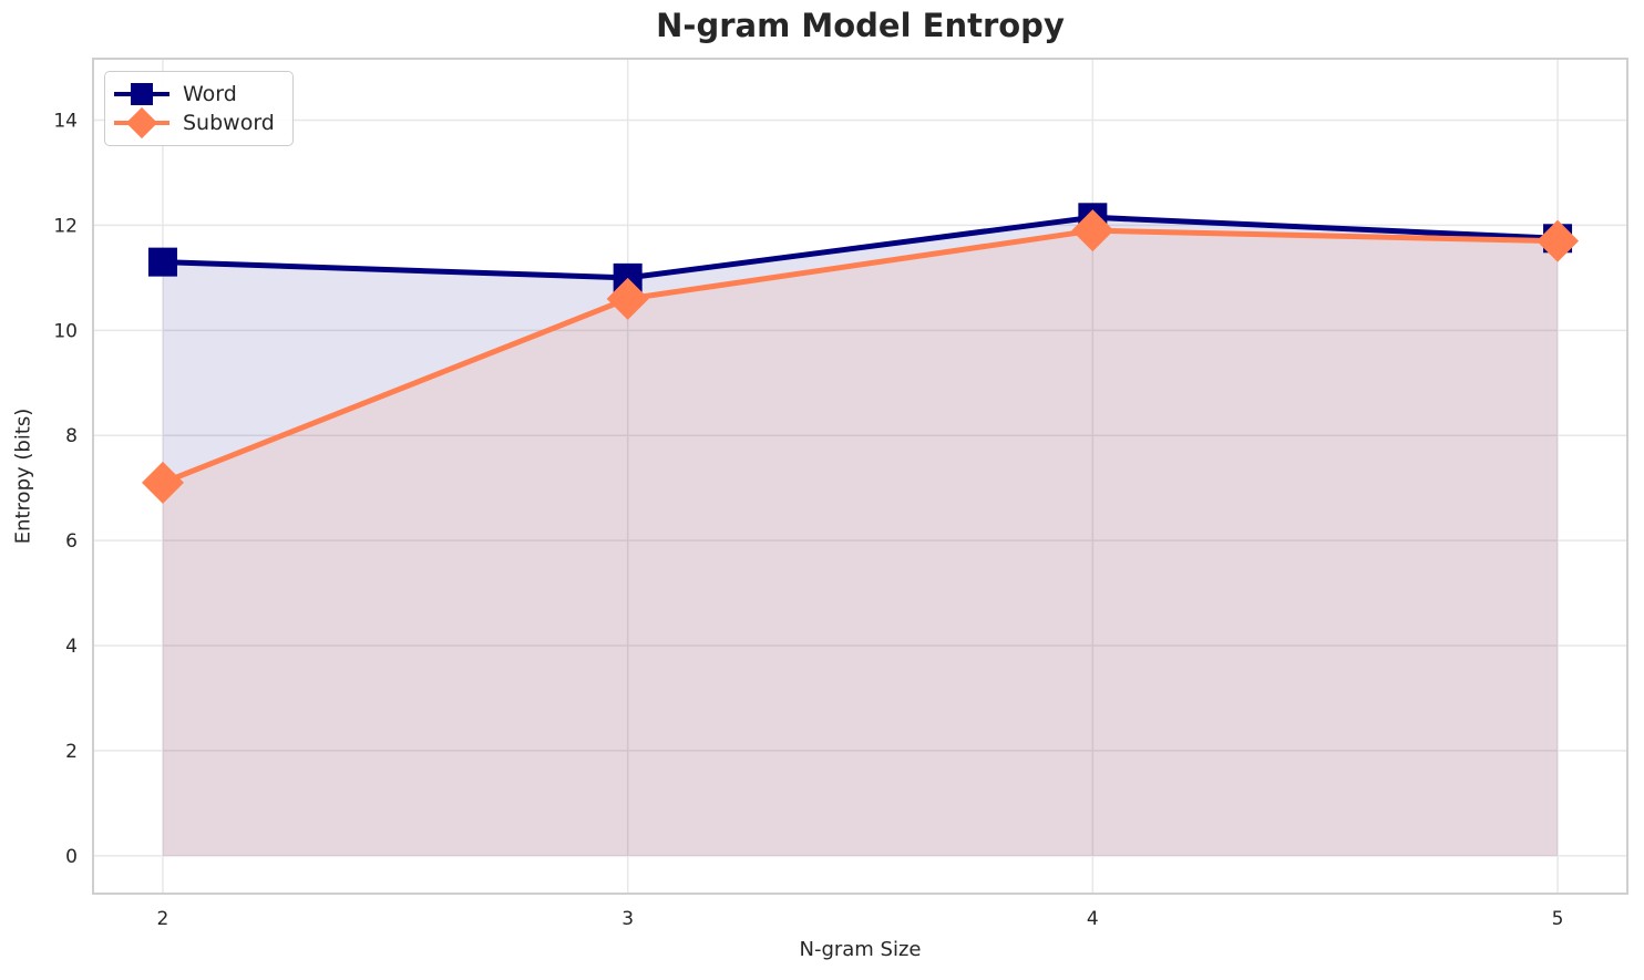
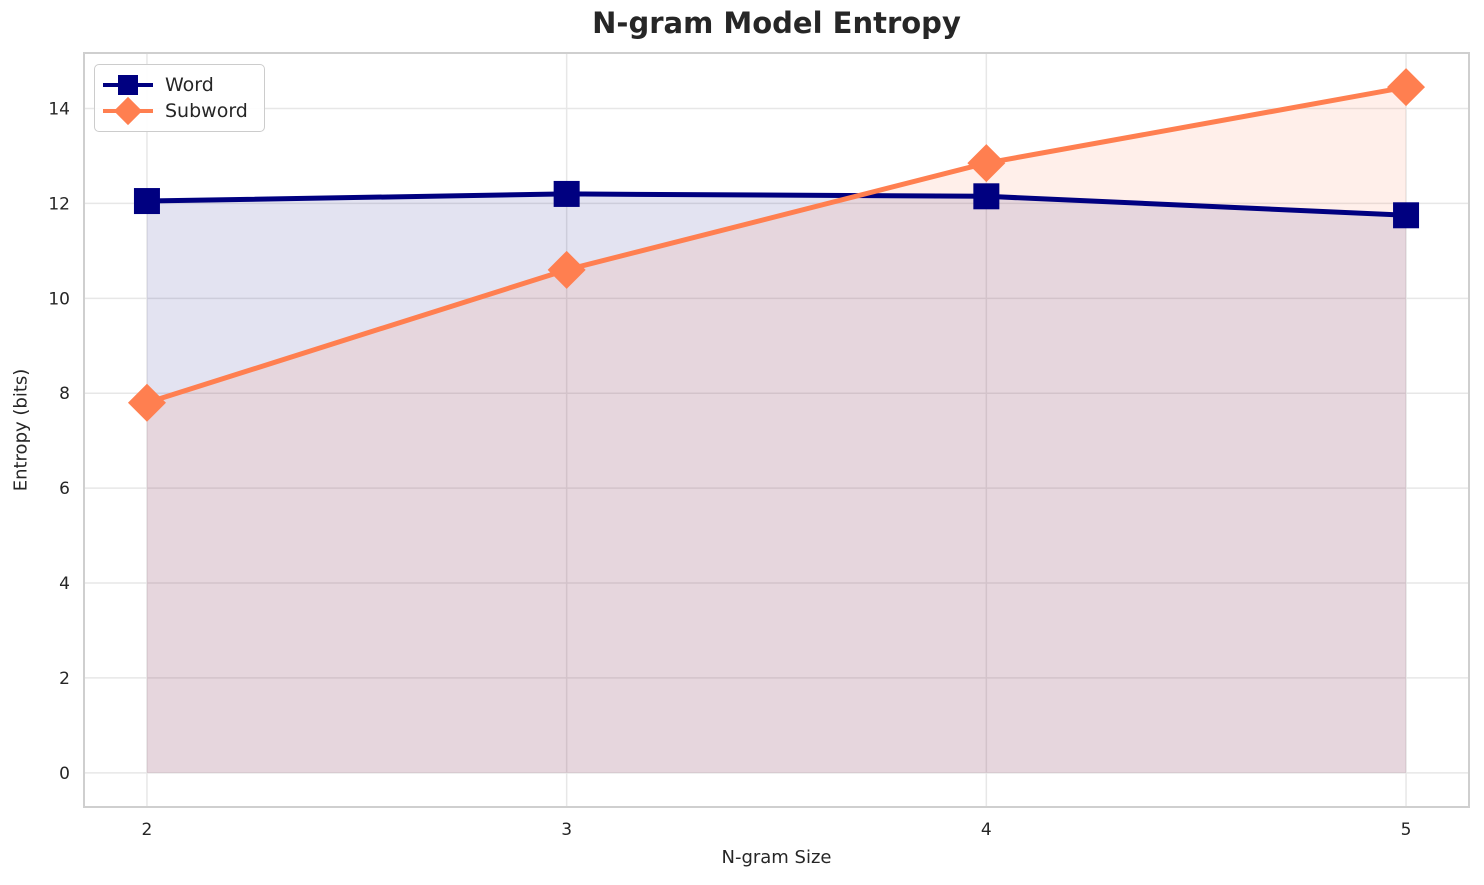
Word/2: 11.3 -> 12.1
Subword/2: 7.1 -> 7.8
Word/3: 11.0 -> 12.2
Subword/4: 11.9 -> 12.8
Subword/5: 11.7 -> 14.4
